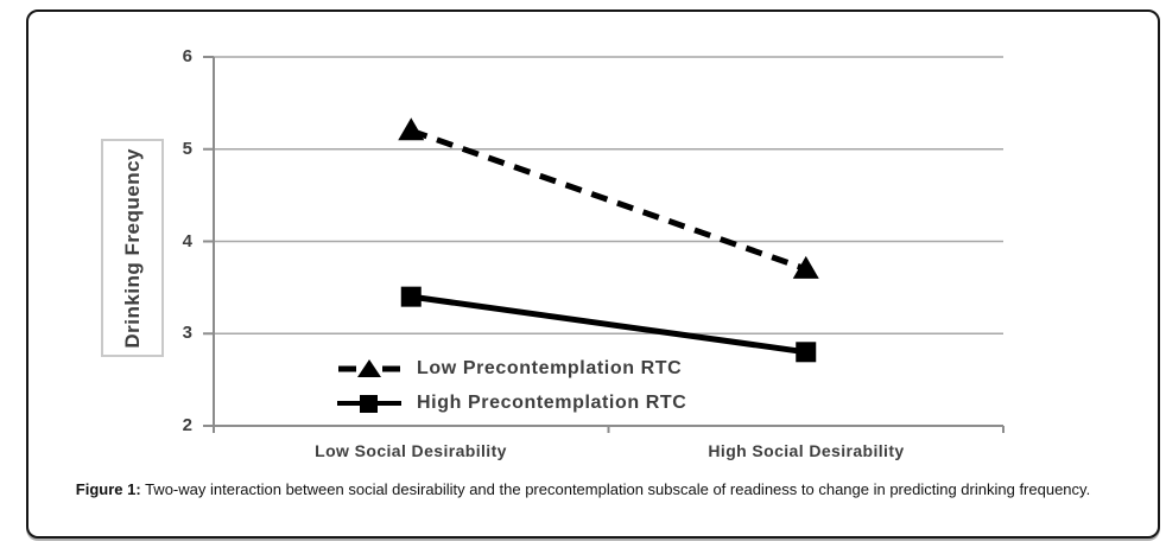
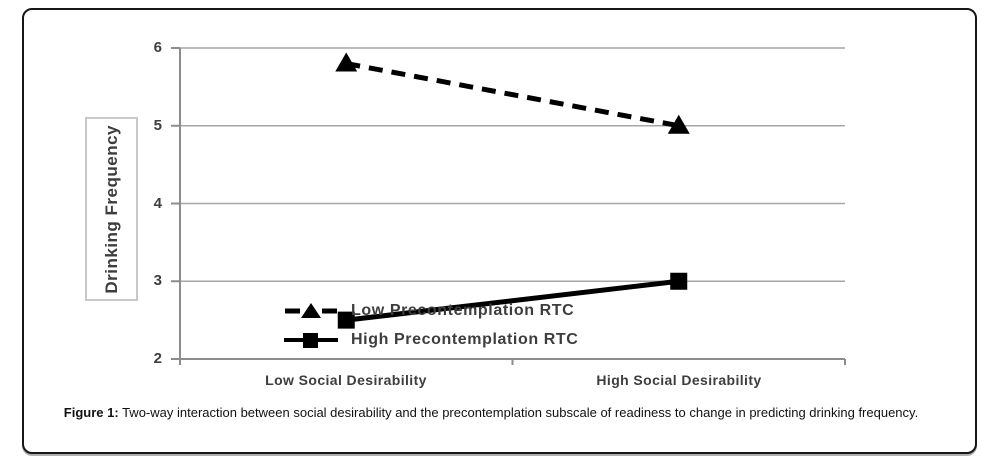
Low Precontemplation RTC/Low Social Desirability: 5.2 -> 5.8
High Precontemplation RTC/Low Social Desirability: 3.4 -> 2.5
Low Precontemplation RTC/High Social Desirability: 3.7 -> 5.0
High Precontemplation RTC/High Social Desirability: 2.8 -> 3.0
